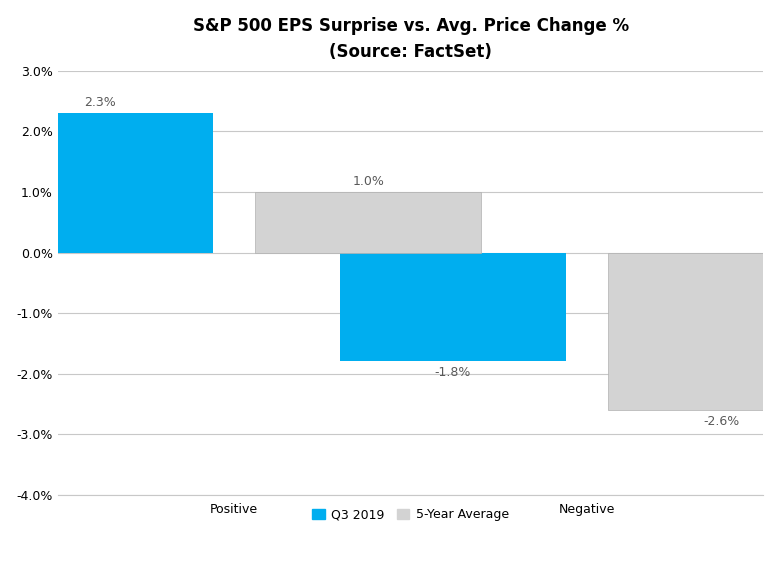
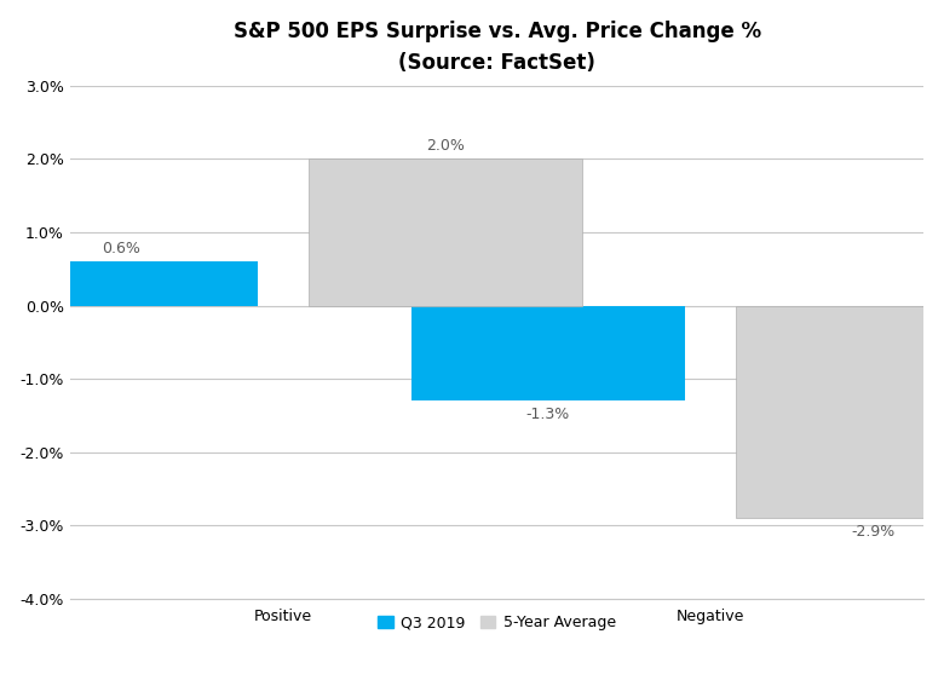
Q3 2019/Positive: 2.3% -> 0.6%
5-Year Average/Positive: 1.0% -> 2.0%
Q3 2019/Negative: -1.8% -> -1.3%
5-Year Average/Negative: -2.6% -> -2.9%
